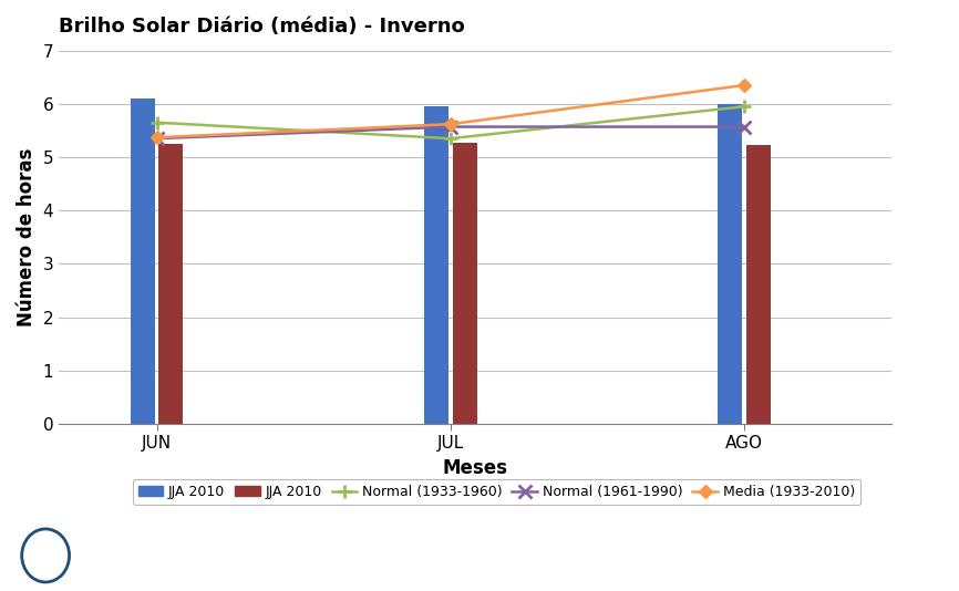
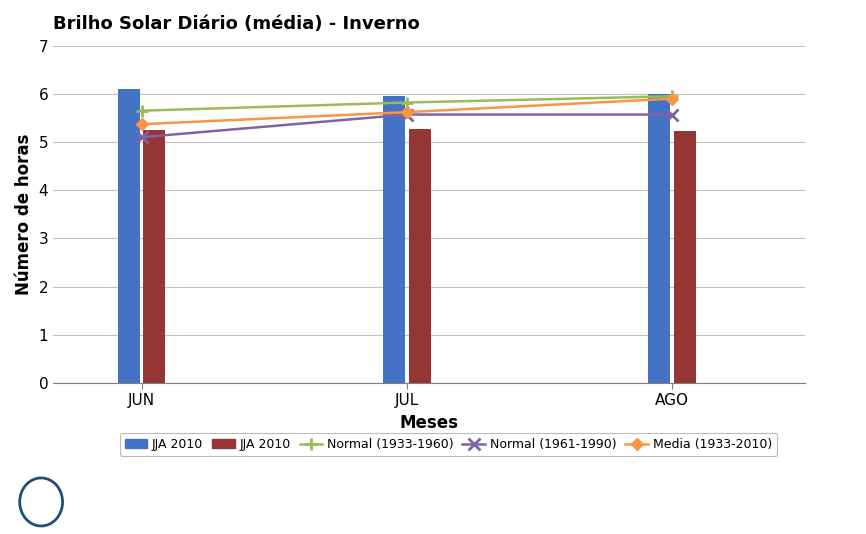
Normal (1961-1990)/JUN: 5.35 -> 5.10
Normal (1933-1960)/JUL: 5.35 -> 5.82
Media (1933-2010)/AGO: 6.35 -> 5.90
